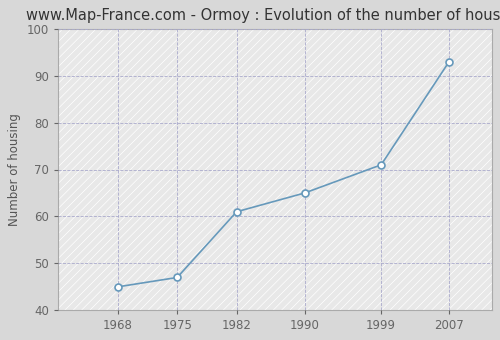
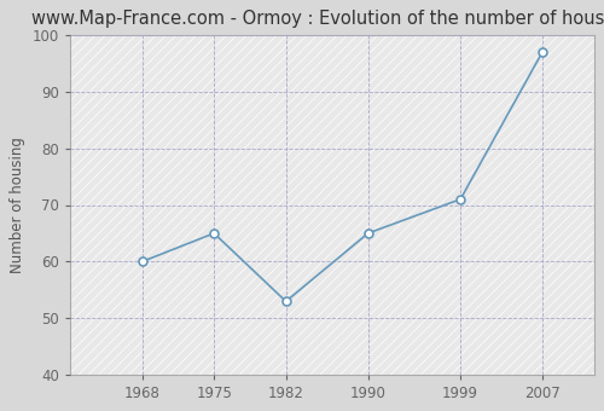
1968: 45 -> 60
1975: 47 -> 65
1982: 61 -> 53
2007: 93 -> 97
